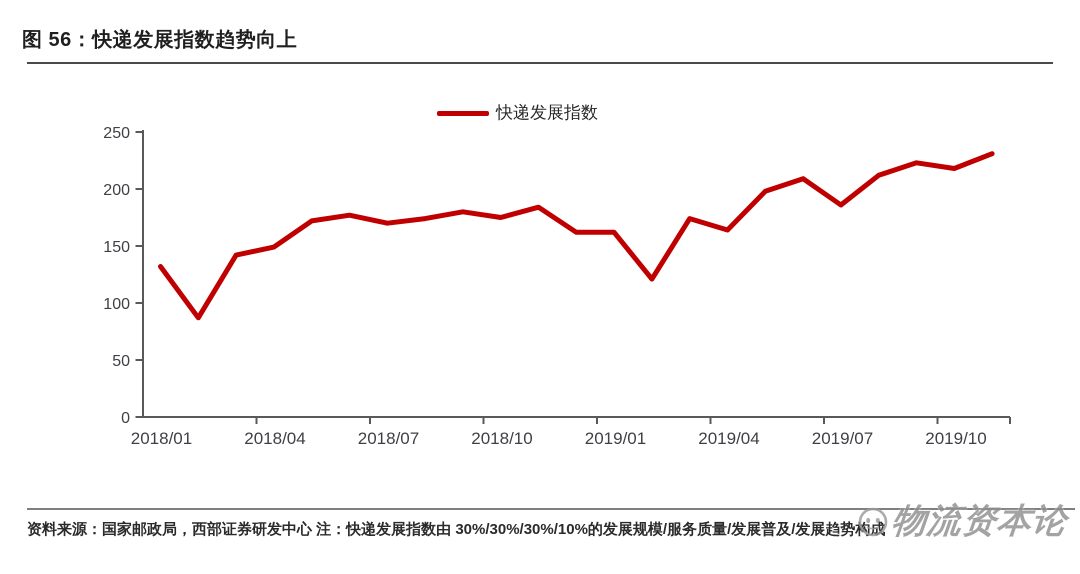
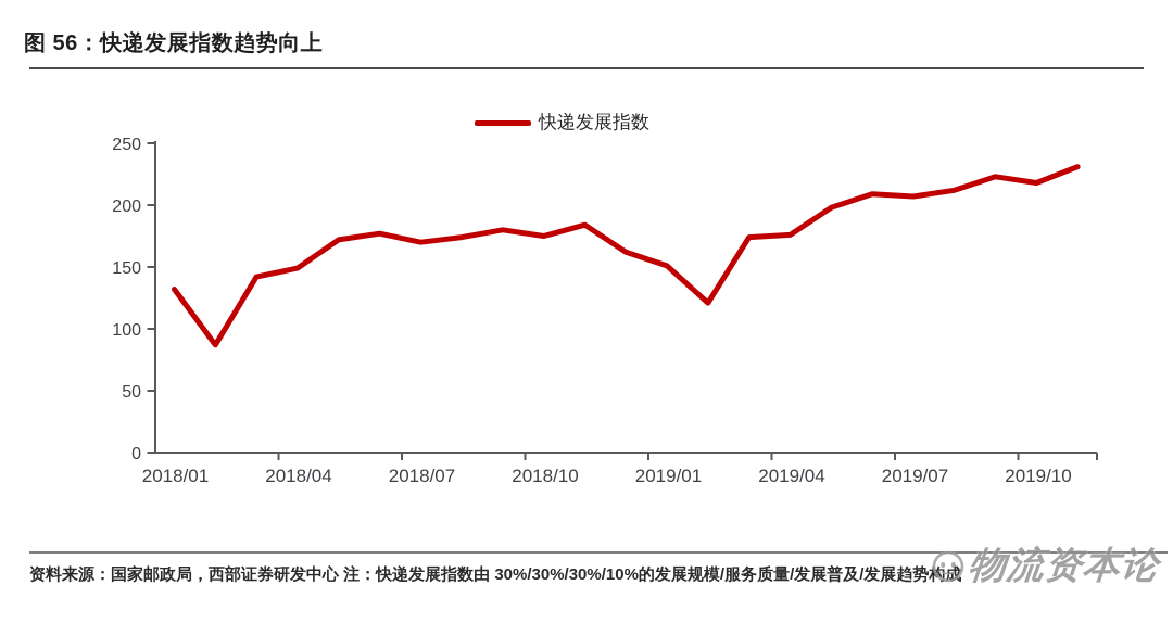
2019/01: 162 -> 151
2019/04: 164 -> 176
2019/07: 186 -> 207
